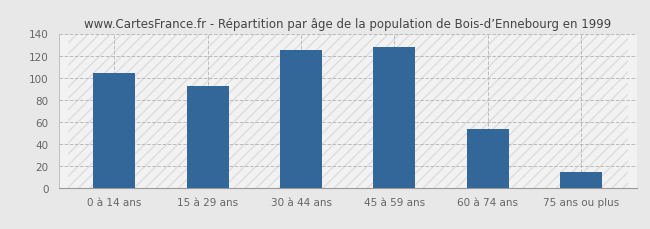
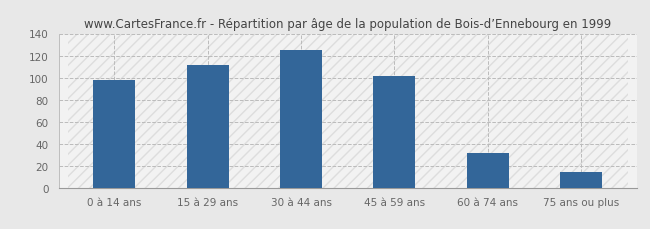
0 à 14 ans: 104 -> 98
15 à 29 ans: 92 -> 111
45 à 59 ans: 128 -> 101
60 à 74 ans: 53 -> 31
